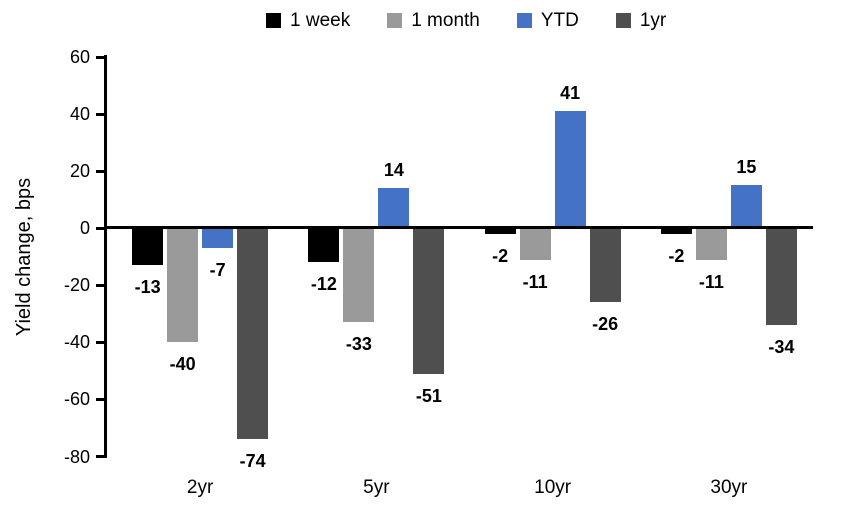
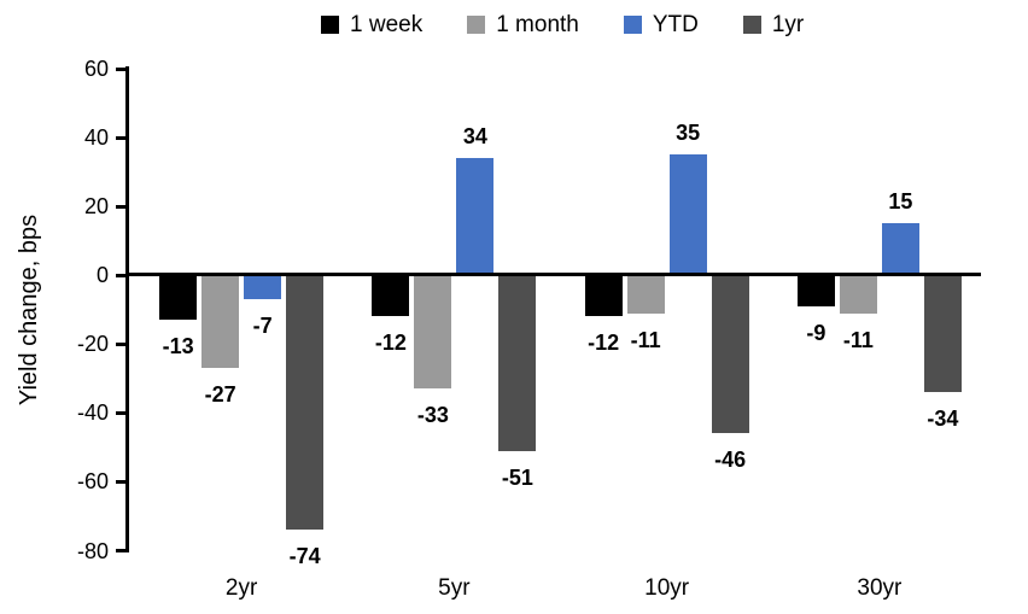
1 month/2yr: -40 -> -27
YTD/5yr: 14 -> 34
1 week/10yr: -2 -> -12
YTD/10yr: 41 -> 35
1yr/10yr: -26 -> -46
1 week/30yr: -2 -> -9
